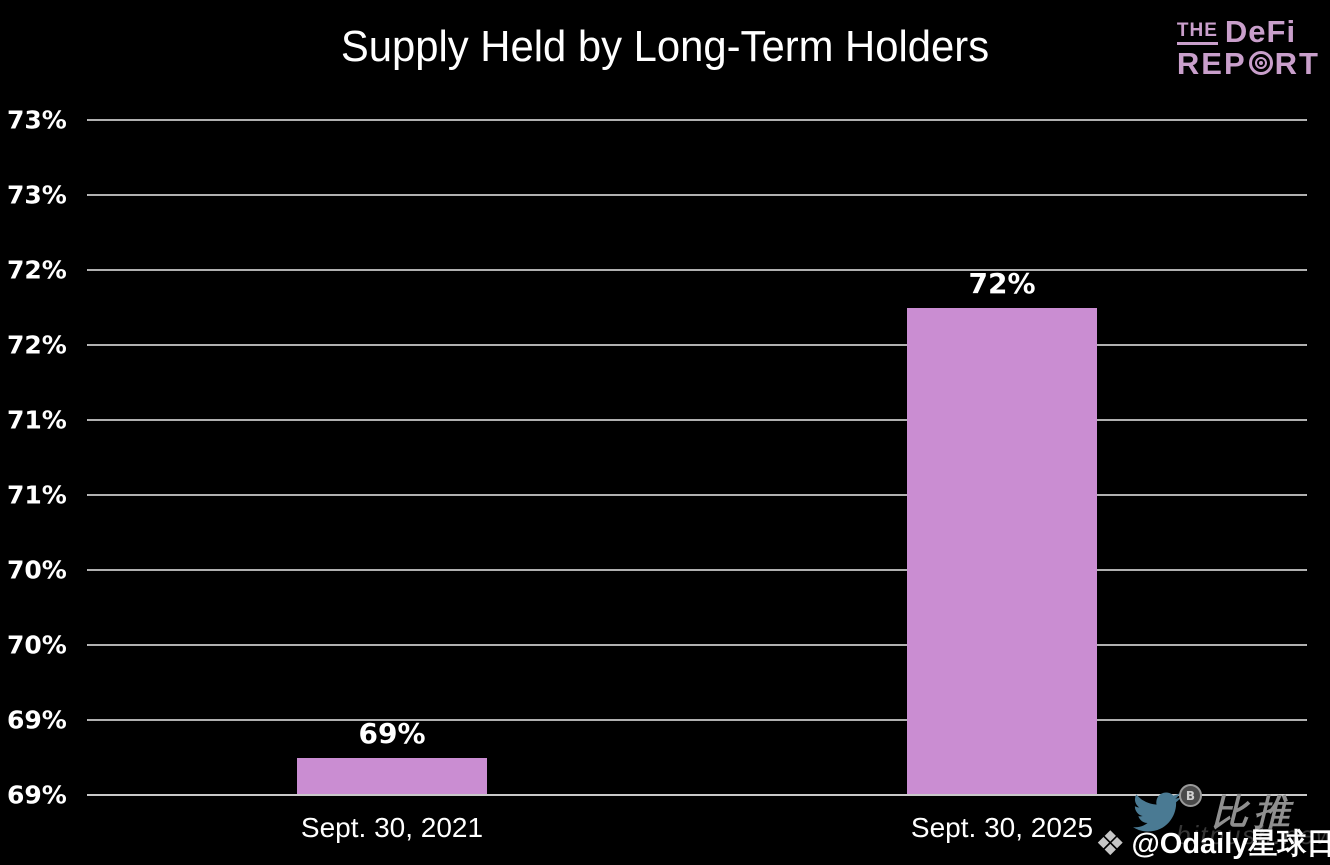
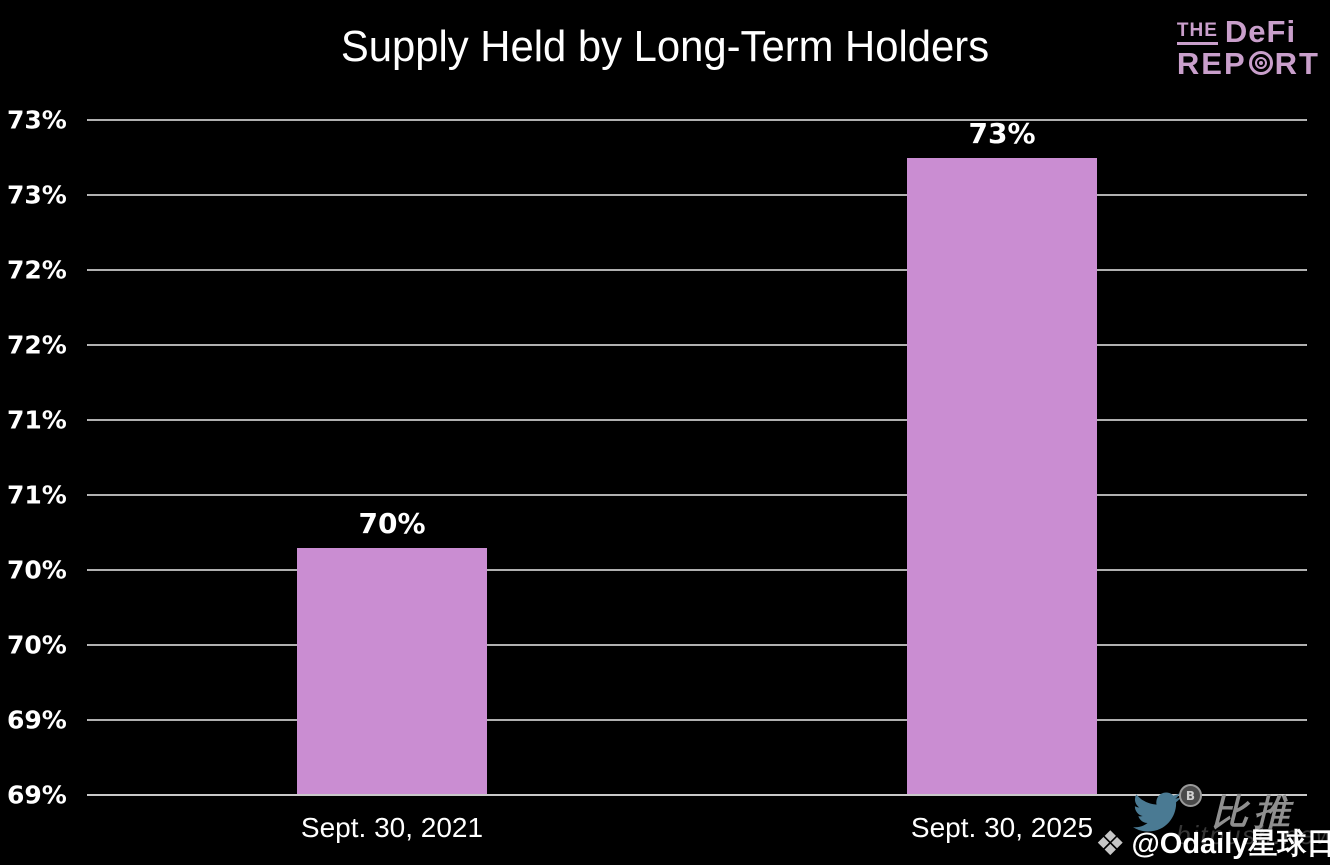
Sept. 30, 2021: 69% -> 70%
Sept. 30, 2025: 72% -> 73%
